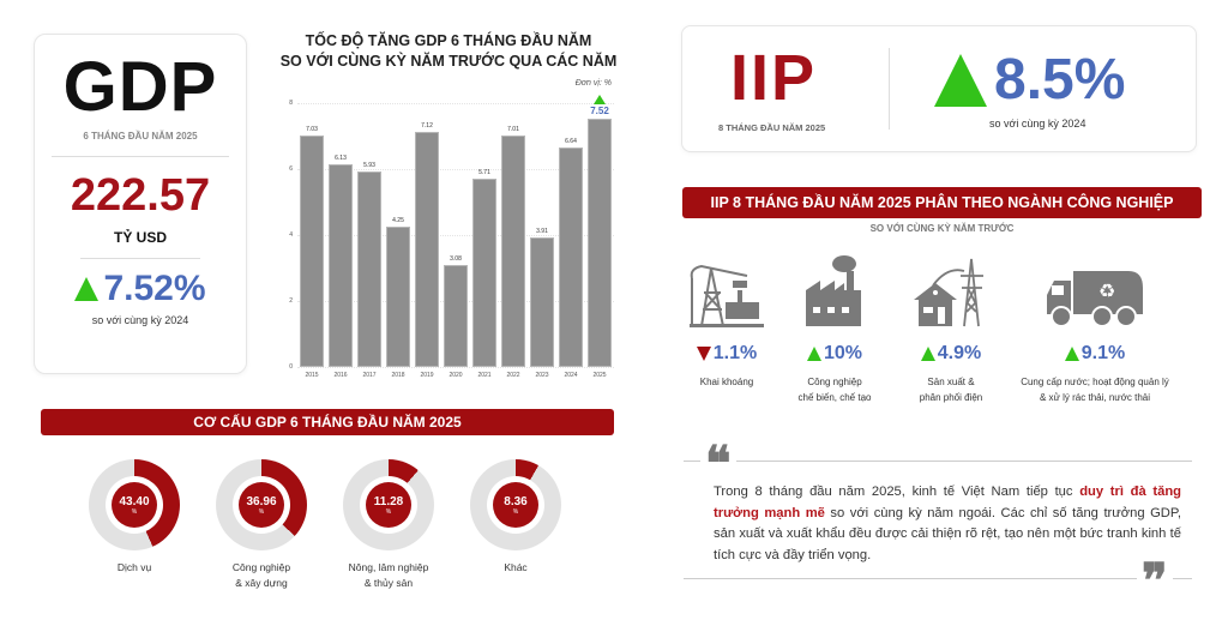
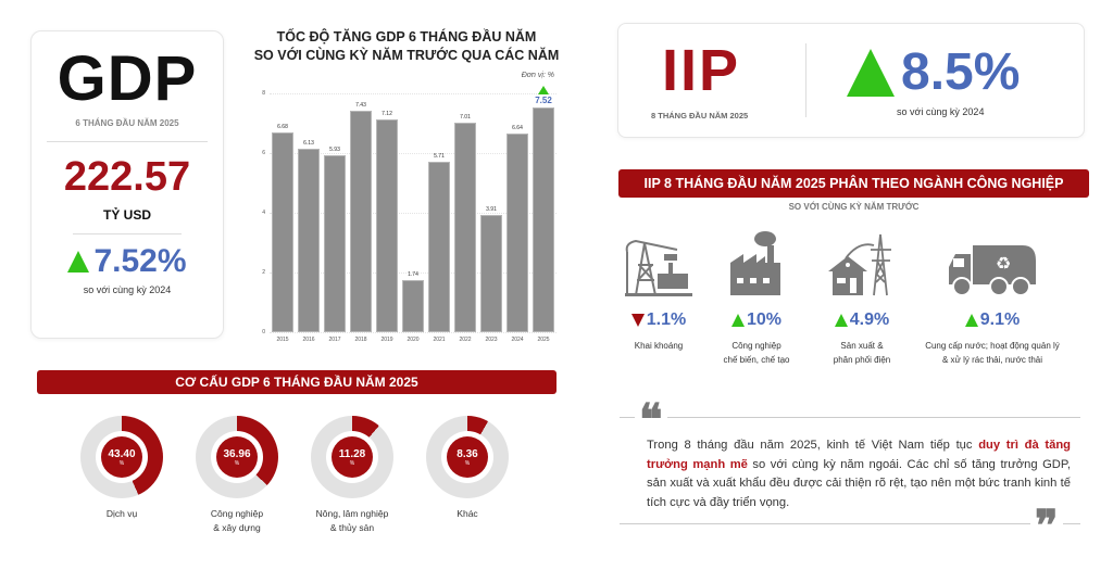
2015: 7.03 -> 6.68
2018: 4.25 -> 7.43
2020: 3.08 -> 1.74
